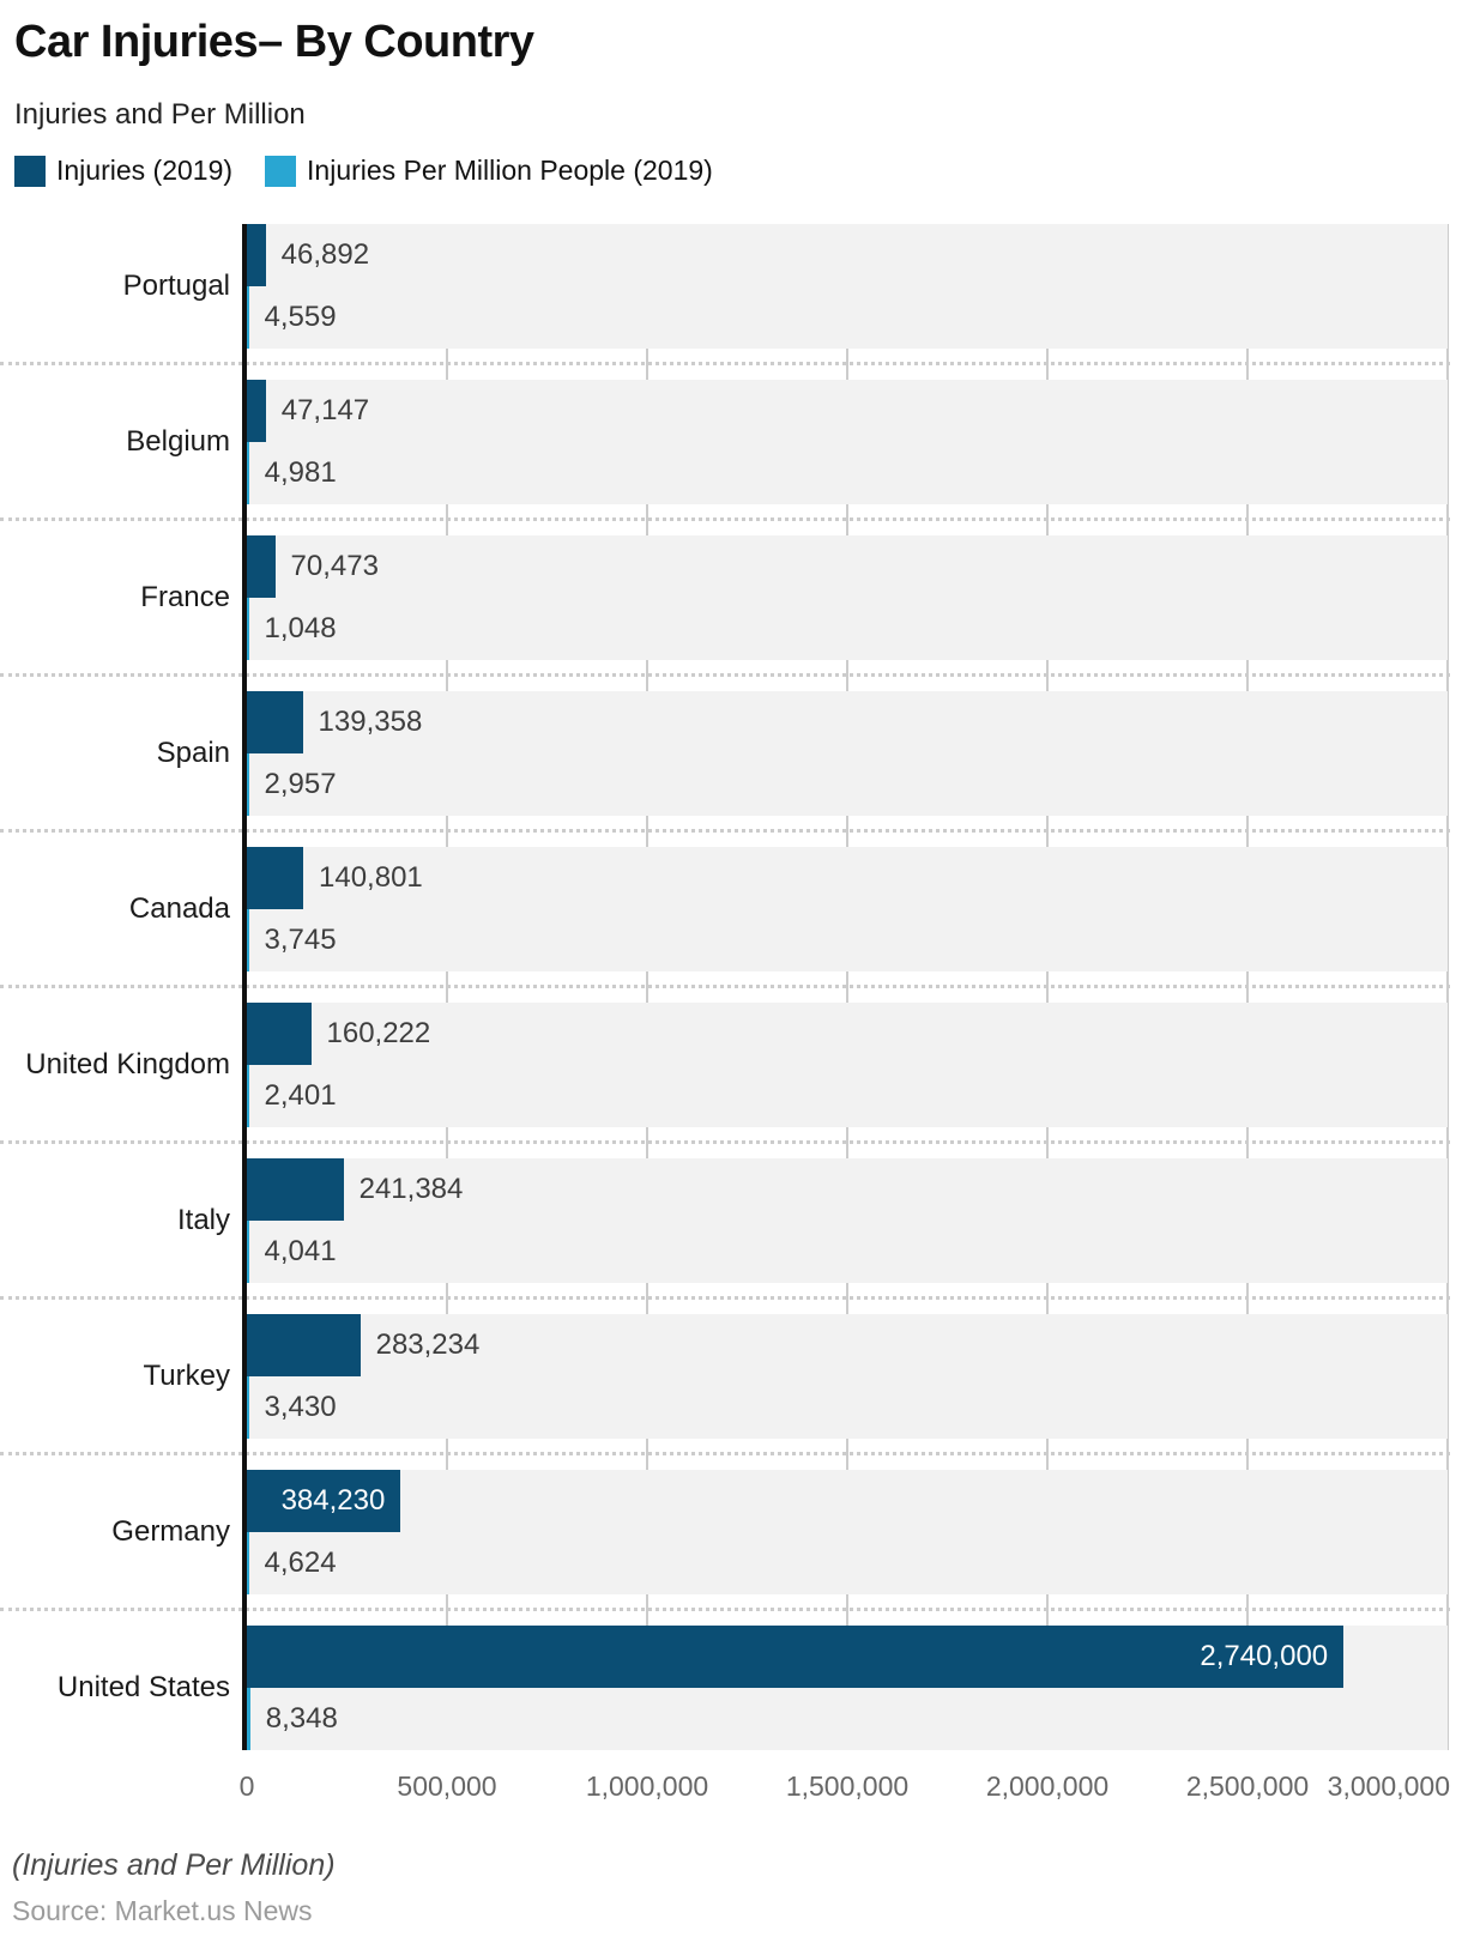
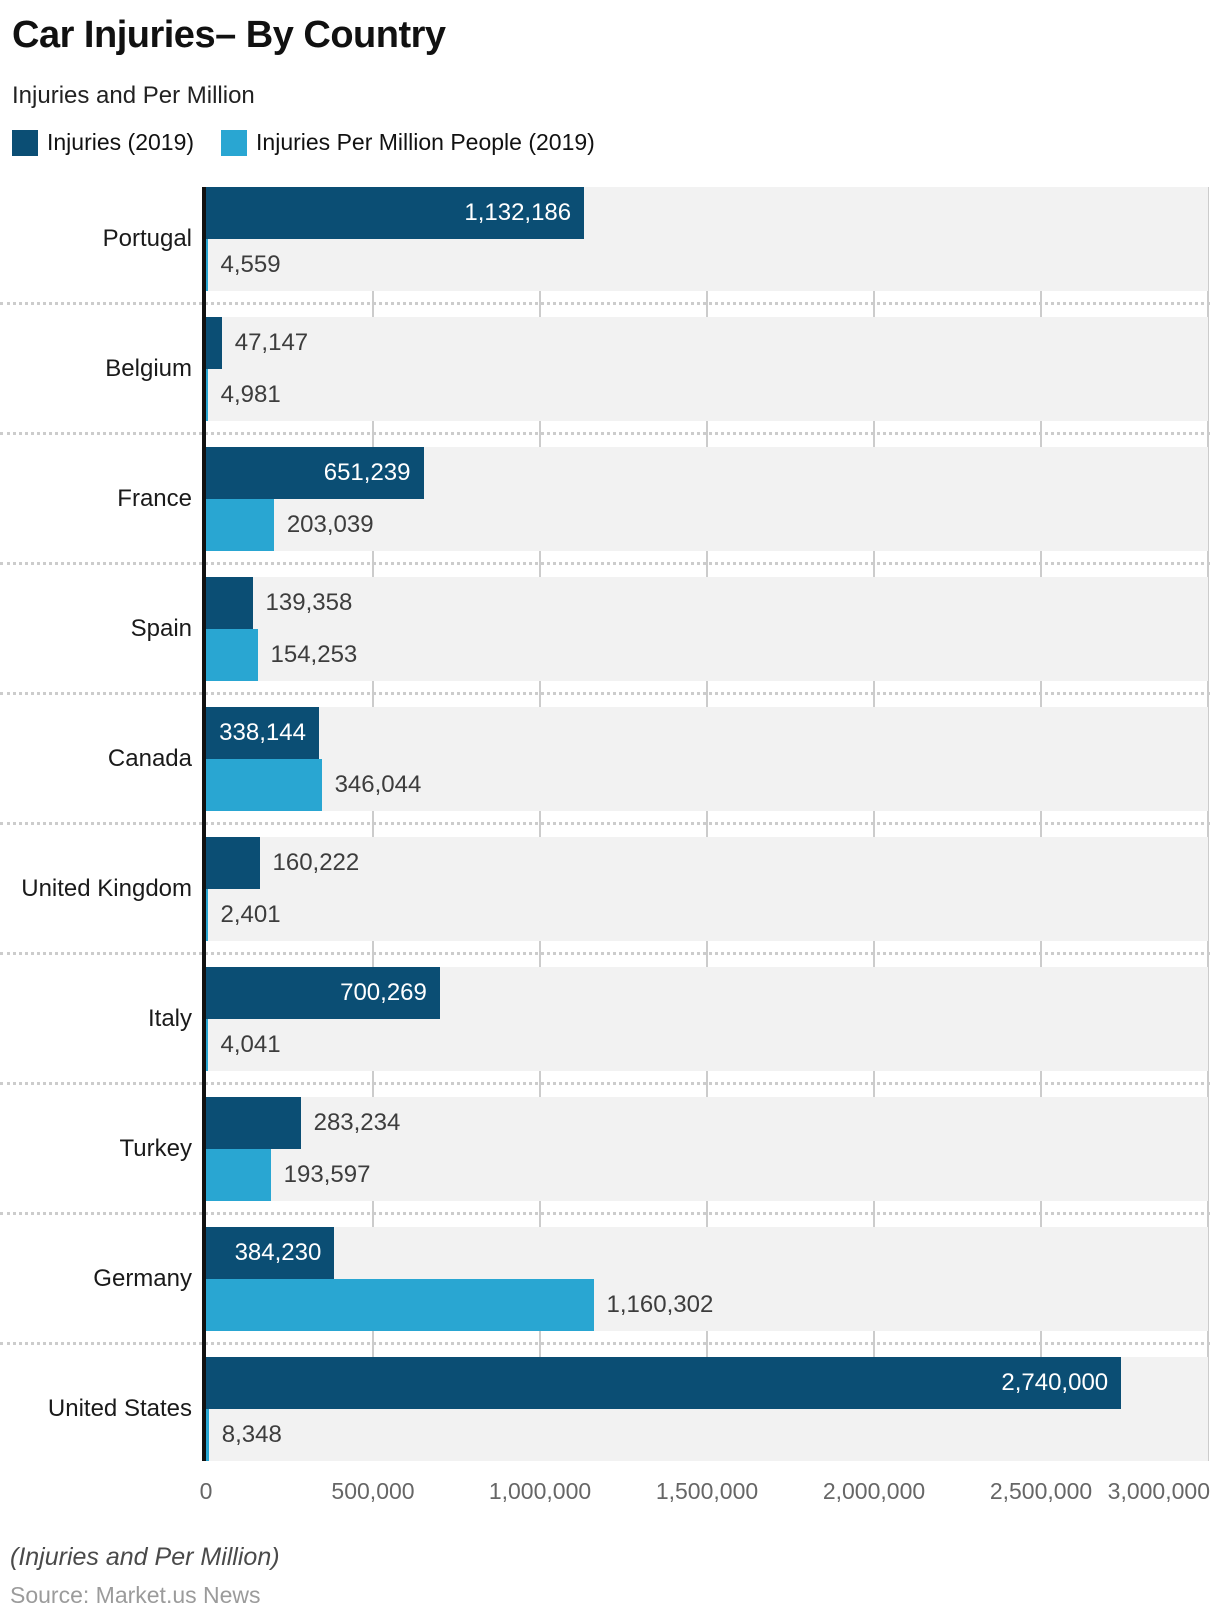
Injuries (2019)/Portugal: 46,892 -> 1,132,186
Injuries (2019)/France: 70,473 -> 651,239
Injuries Per Million People (2019)/France: 1,048 -> 203,039
Injuries Per Million People (2019)/Spain: 2,957 -> 154,253
Injuries (2019)/Canada: 140,801 -> 338,144
Injuries Per Million People (2019)/Canada: 3,745 -> 346,044
Injuries (2019)/Italy: 241,384 -> 700,269
Injuries Per Million People (2019)/Turkey: 3,430 -> 193,597
Injuries Per Million People (2019)/Germany: 4,624 -> 1,160,302
